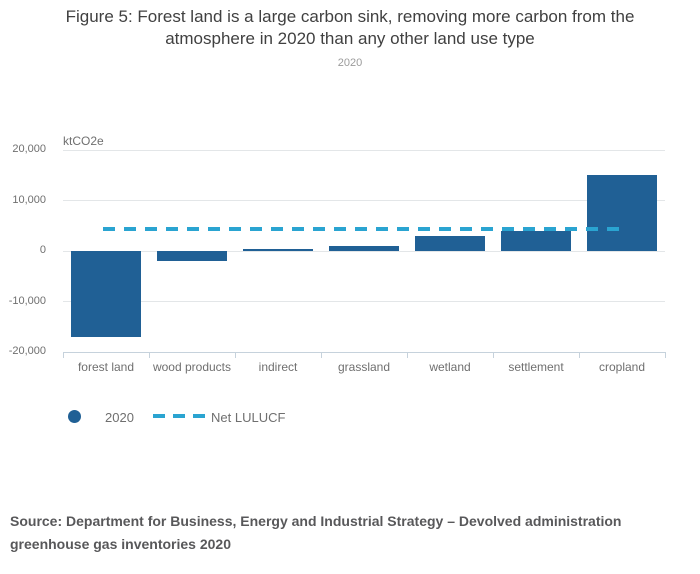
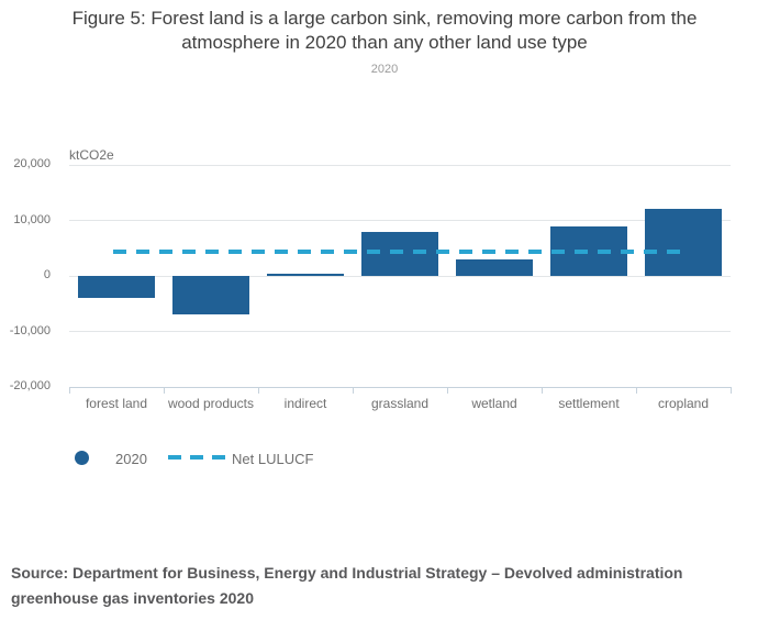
forest land: -17000 -> -4000
wood products: -2000 -> -7000
grassland: 1000 -> 8000
settlement: 4000 -> 9000
cropland: 15000 -> 12000
